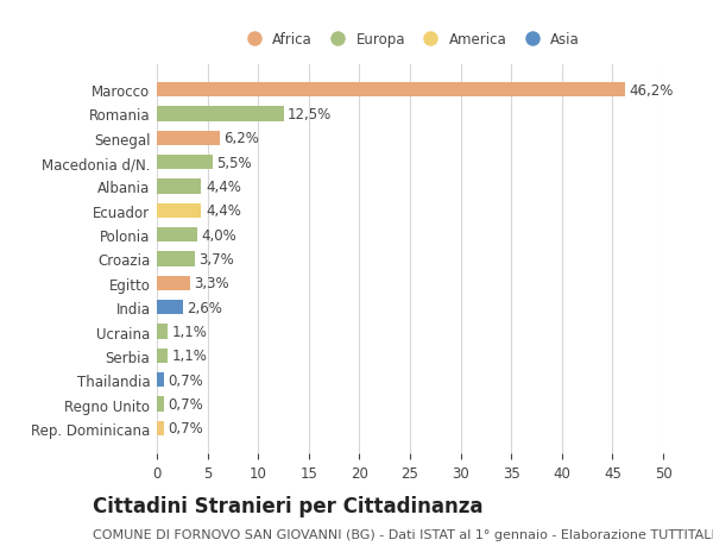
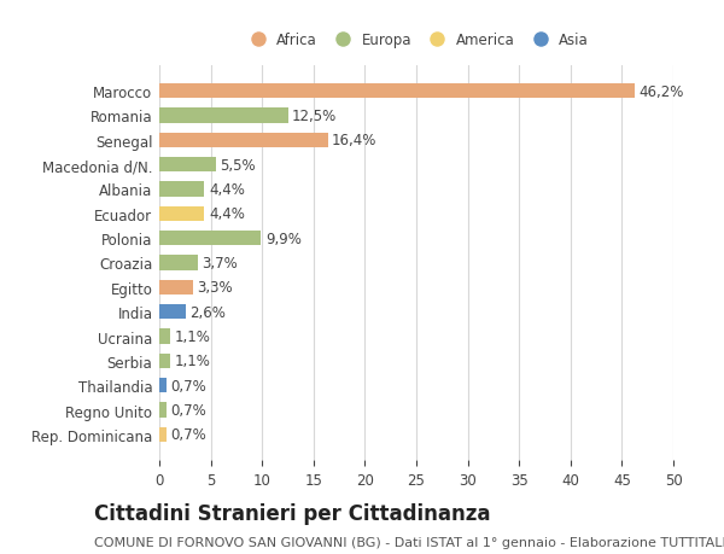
Senegal: 6,2% -> 16,4%
Polonia: 4,0% -> 9,9%
